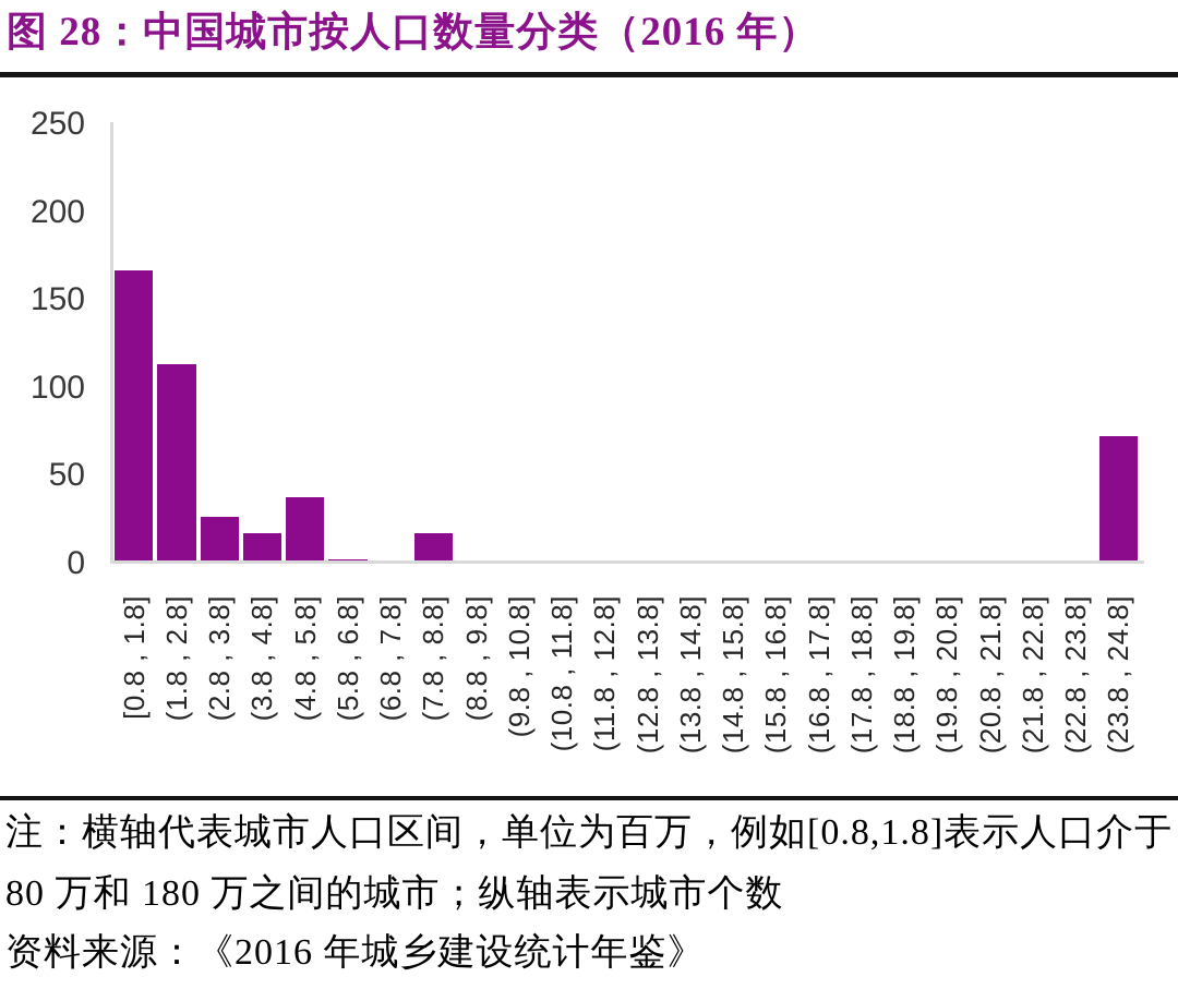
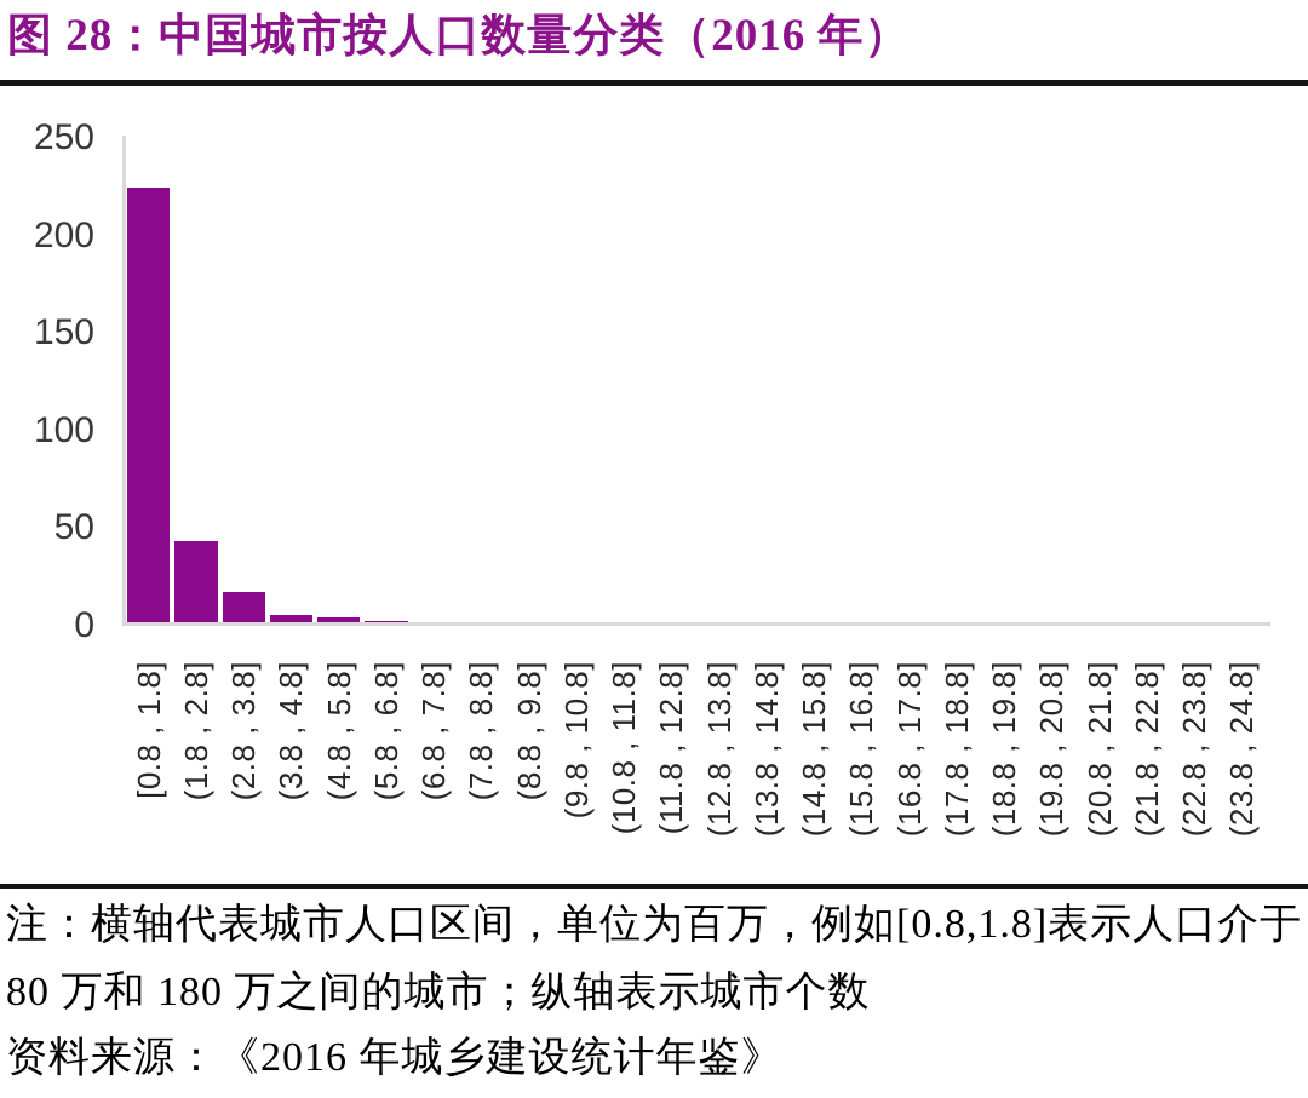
[0.8 , 1.8]: 166 -> 224
(1.8 , 2.8]: 113 -> 43
(2.8 , 3.8]: 26 -> 17
(3.8 , 4.8]: 17 -> 5
(4.8 , 5.8]: 37 -> 4
(7.8 , 8.8]: 17 -> 1
(23.8 , 24.8]: 72 -> 1
